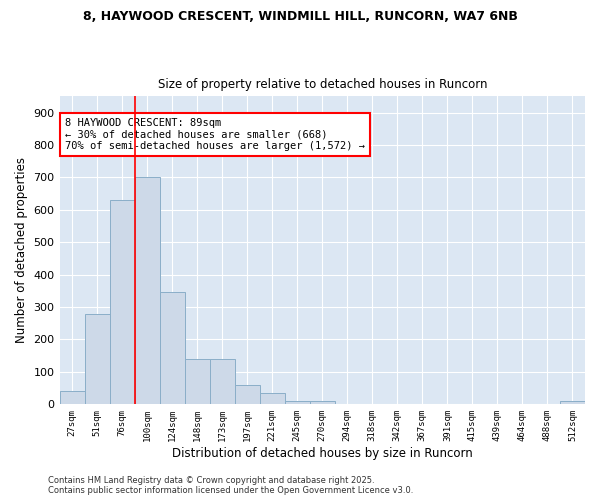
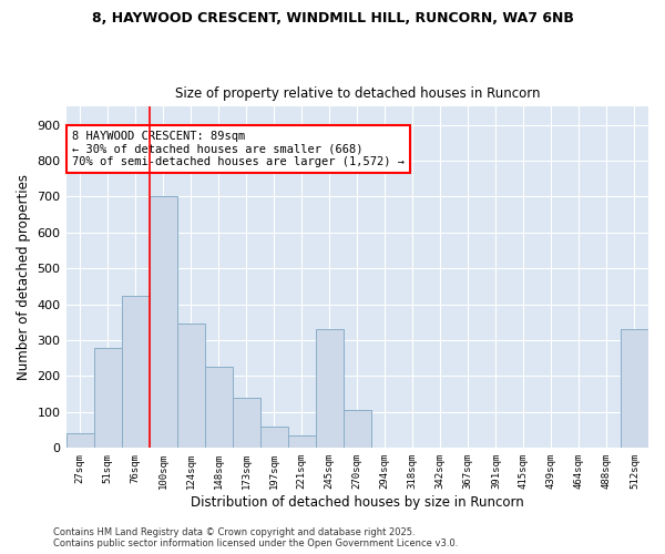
76sqm: 630 -> 425
148sqm: 140 -> 225
245sqm: 10 -> 330
270sqm: 10 -> 105
512sqm: 10 -> 330
